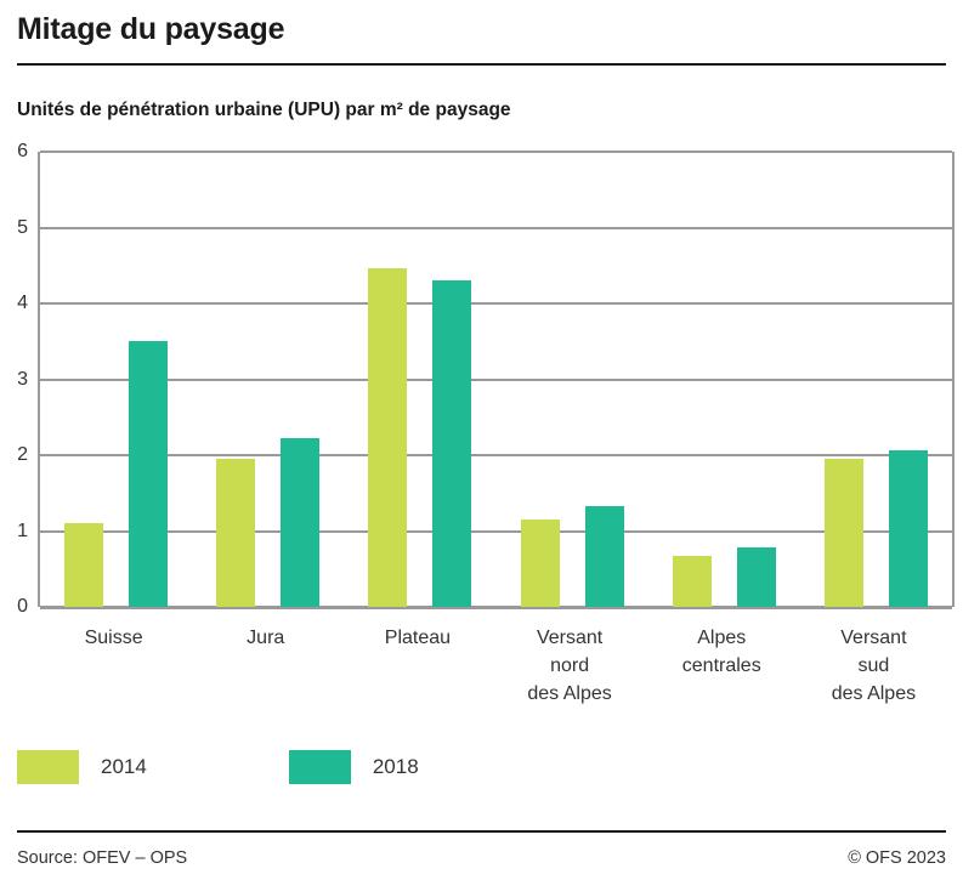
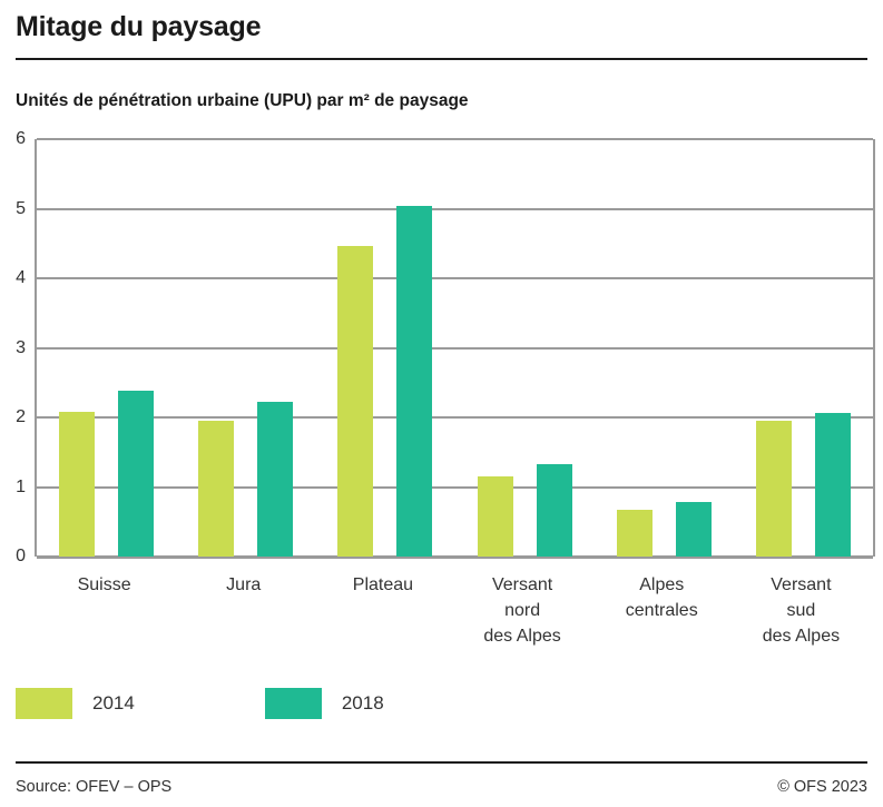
2014/Suisse: 1.1 -> 2.1
2018/Suisse: 3.5 -> 2.4
2018/Plateau: 4.3 -> 5.0
